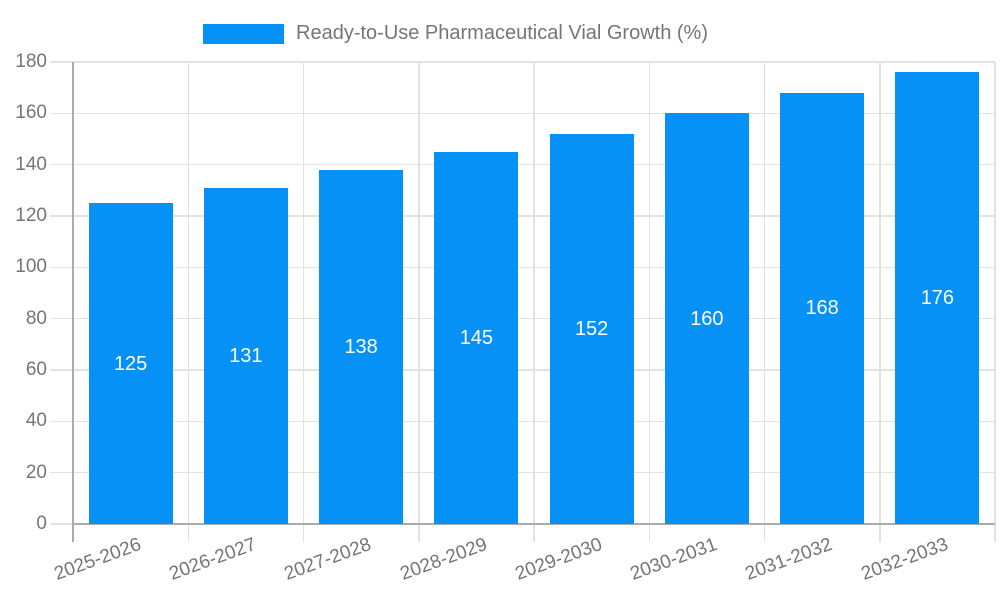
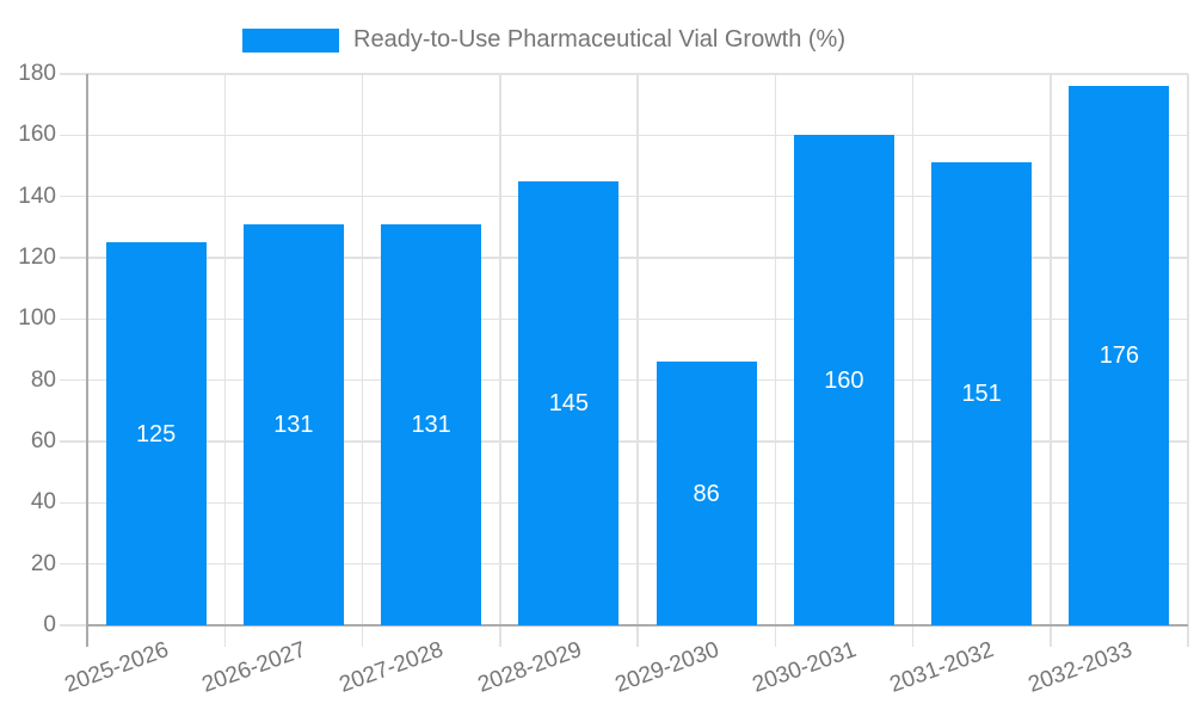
2027-2028: 138 -> 131
2029-2030: 152 -> 86
2031-2032: 168 -> 151
